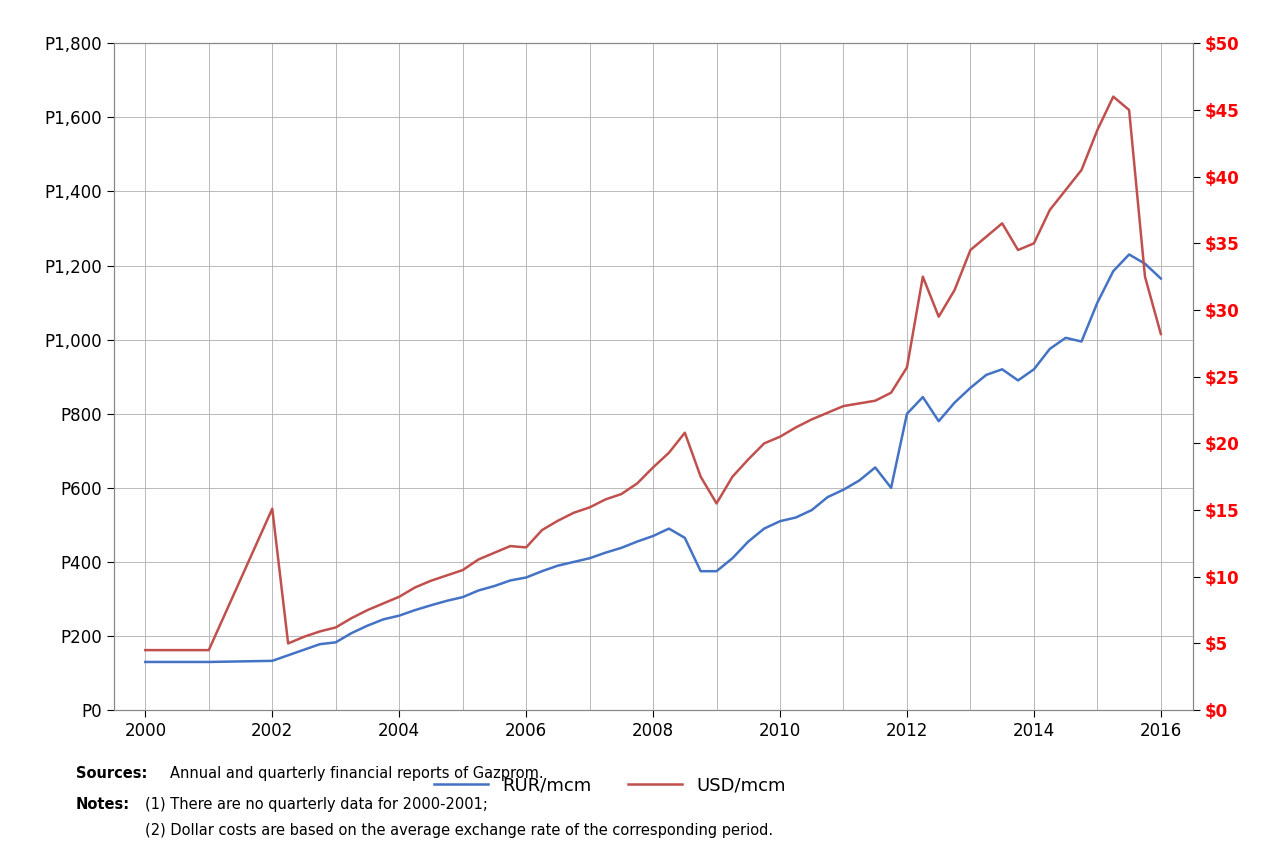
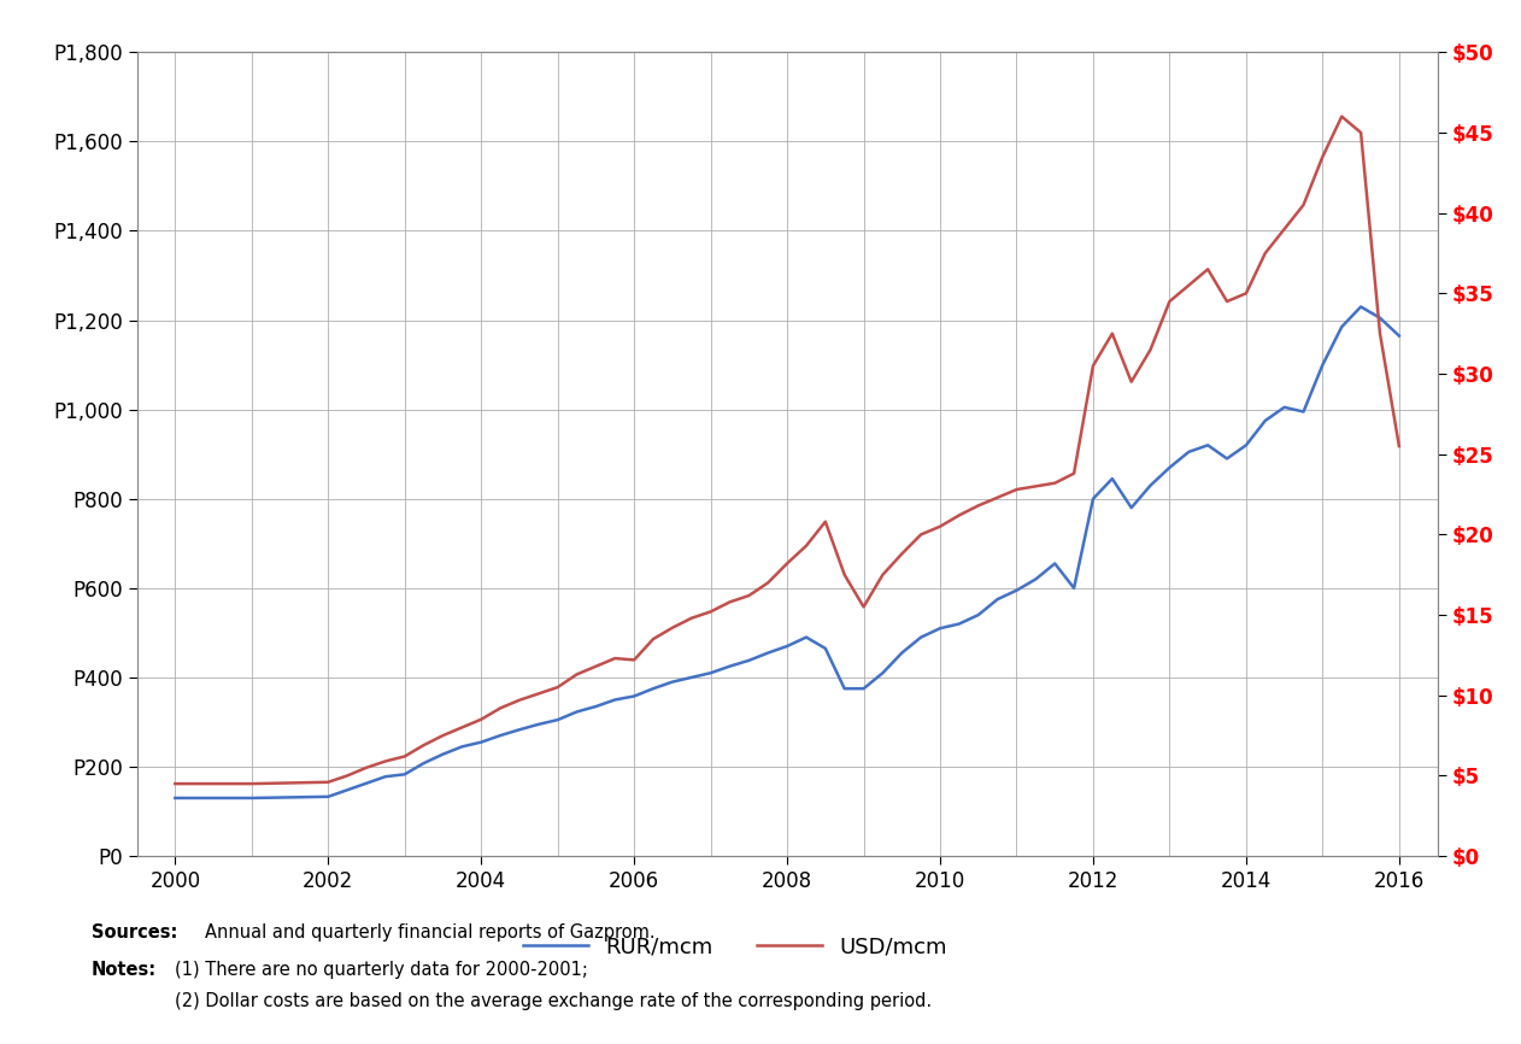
USD/mcm/2002: $15.1 -> $4.6
USD/mcm/2012: $25.7 -> $30.5
USD/mcm/2016: $28.2 -> $25.5
